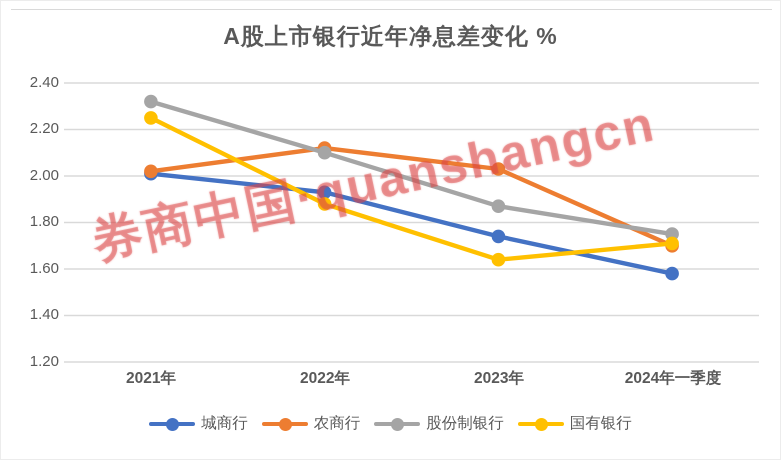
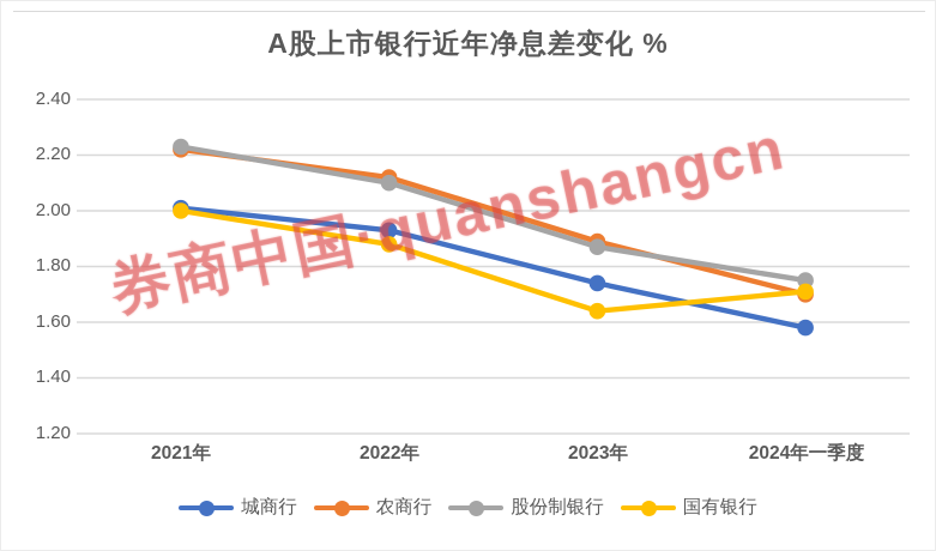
农商行/2021年: 2.02 -> 2.22
股份制银行/2021年: 2.32 -> 2.23
国有银行/2021年: 2.25 -> 2.00
农商行/2023年: 2.03 -> 1.89
